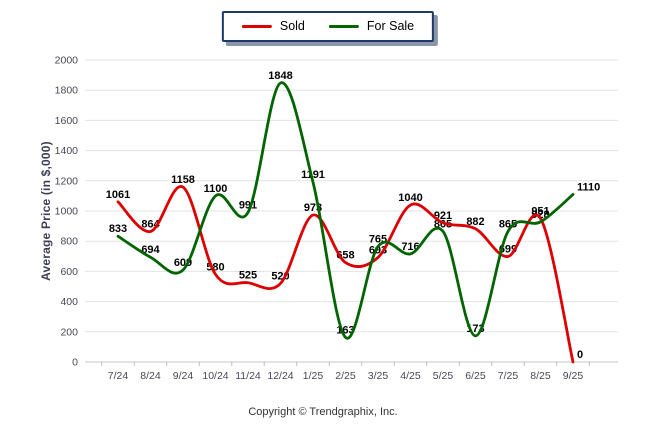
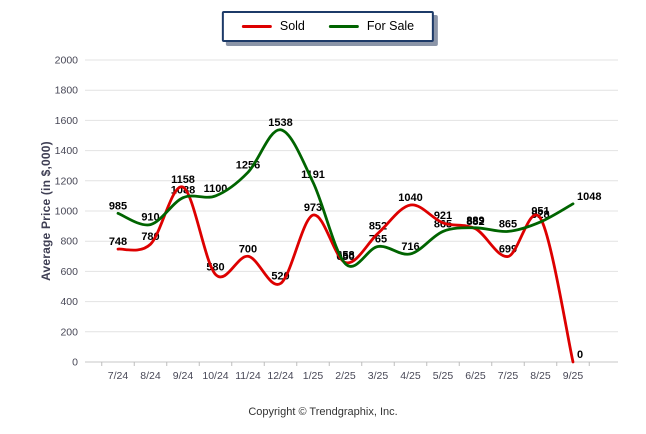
Sold/7/24: 1061 -> 748
For Sale/7/24: 833 -> 985
Sold/8/24: 864 -> 780
For Sale/8/24: 694 -> 910
For Sale/9/24: 609 -> 1088
Sold/11/24: 525 -> 700
For Sale/11/24: 991 -> 1256
For Sale/12/24: 1848 -> 1538
For Sale/2/25: 163 -> 650
Sold/3/25: 693 -> 852
For Sale/6/25: 173 -> 889
For Sale/9/25: 1110 -> 1048
